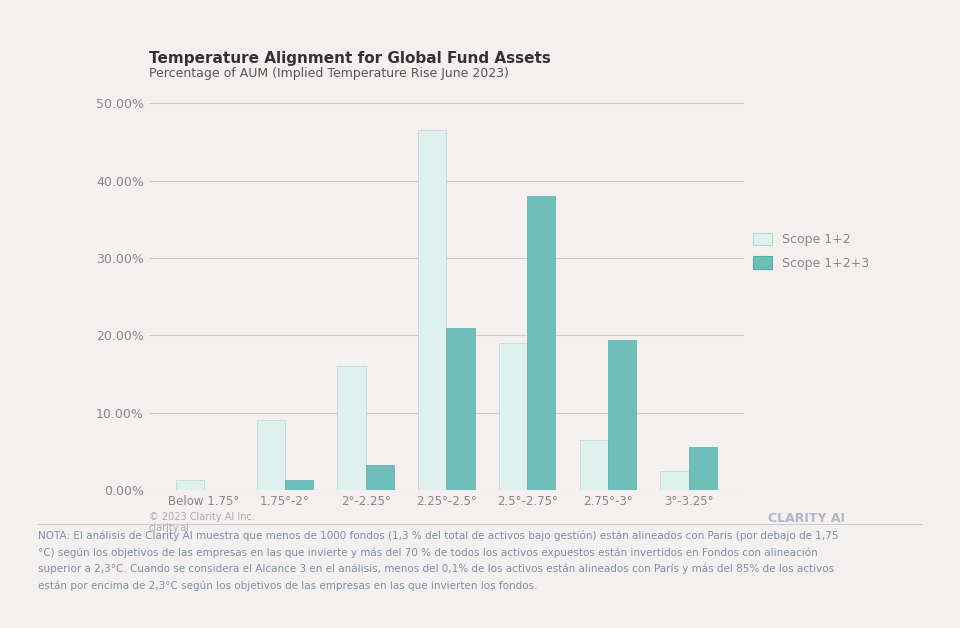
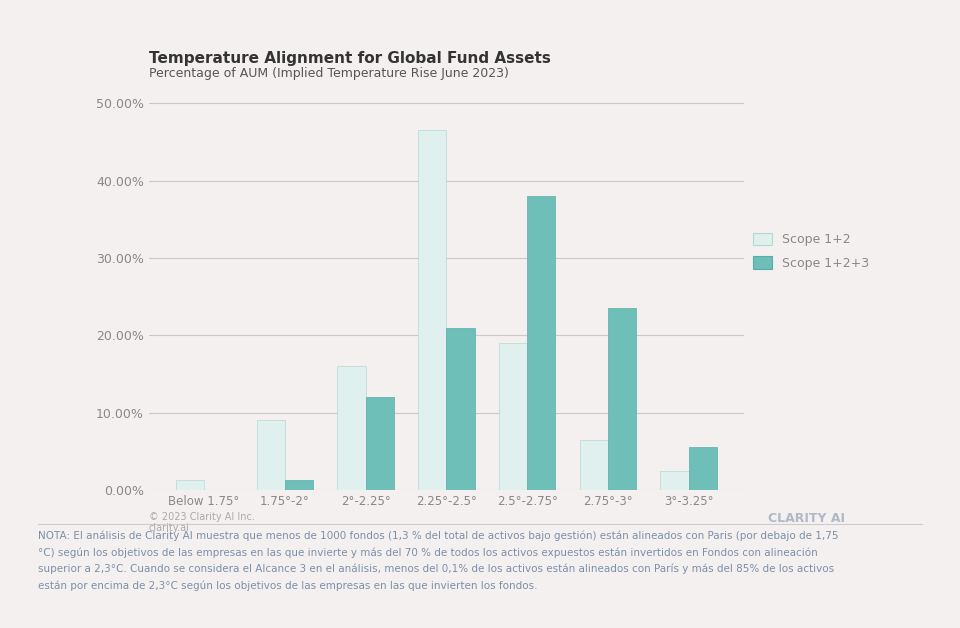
Scope 1+2+3/2°-2.25°: 3.2% -> 12.0%
Scope 1+2+3/2.75°-3°: 19.4% -> 23.5%
